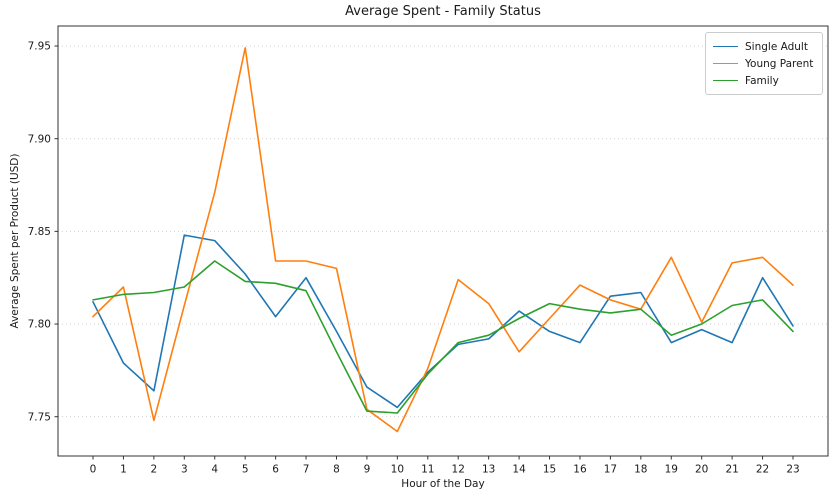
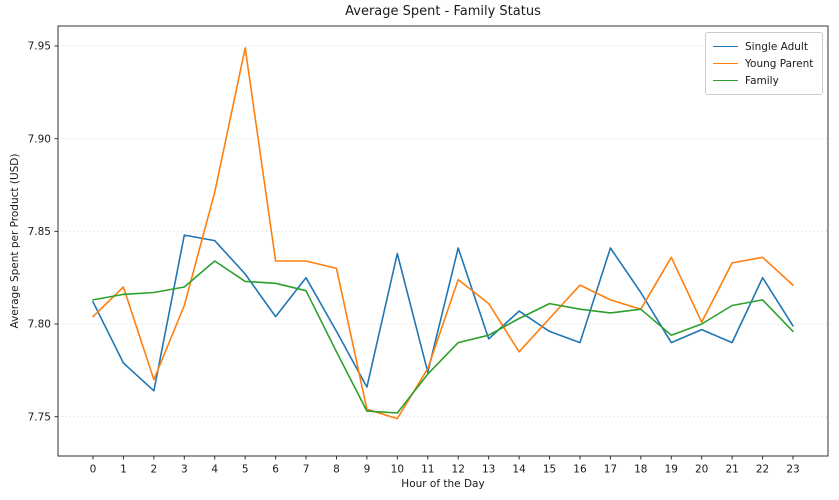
Young Parent/2: 7.748 -> 7.770
Single Adult/10: 7.755 -> 7.838
Young Parent/10: 7.742 -> 7.749
Single Adult/12: 7.789 -> 7.841
Single Adult/17: 7.815 -> 7.841
